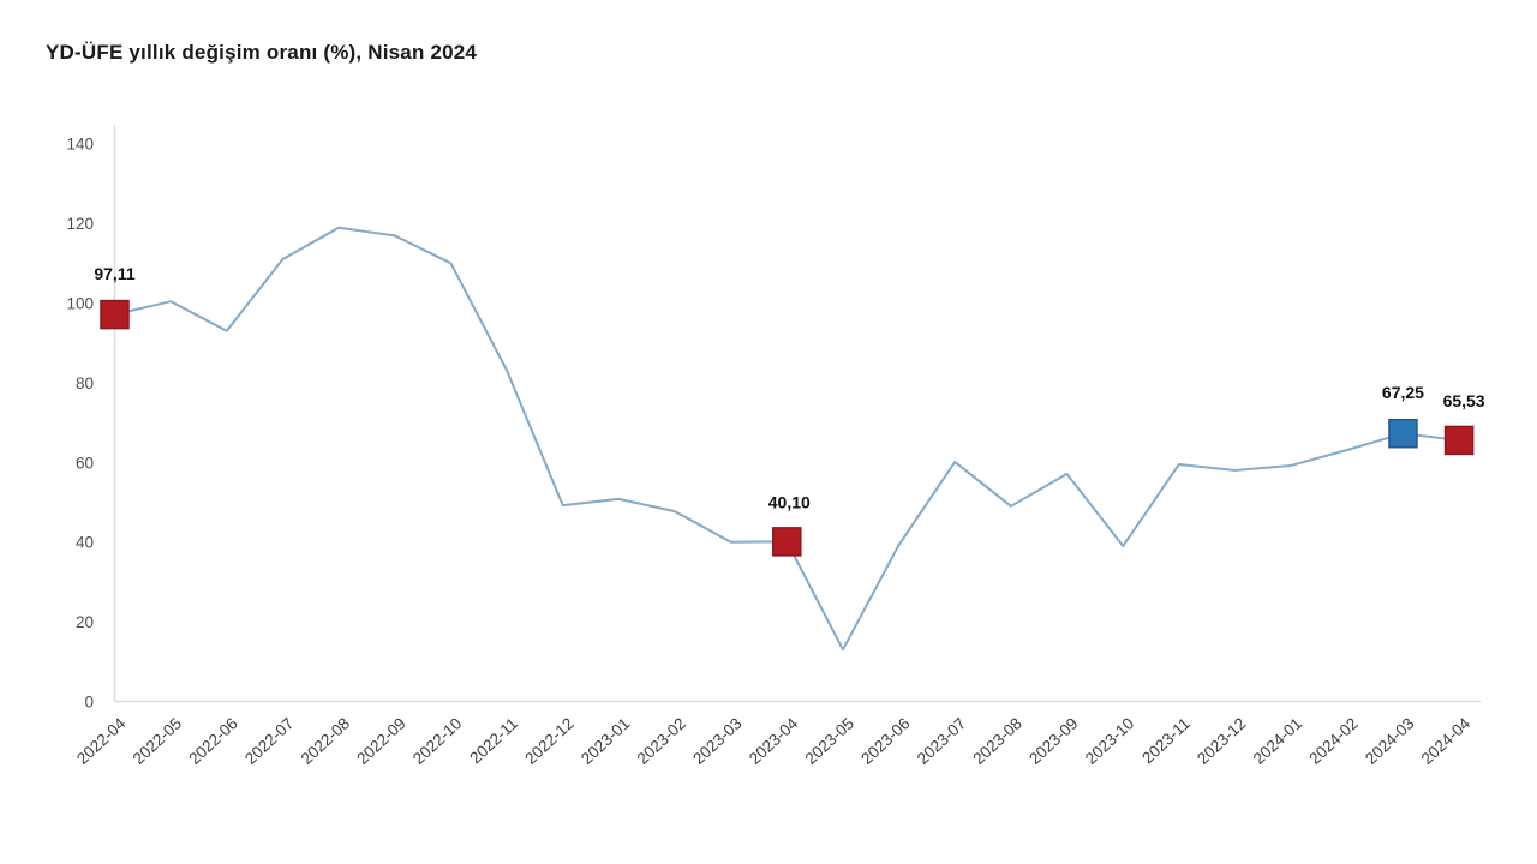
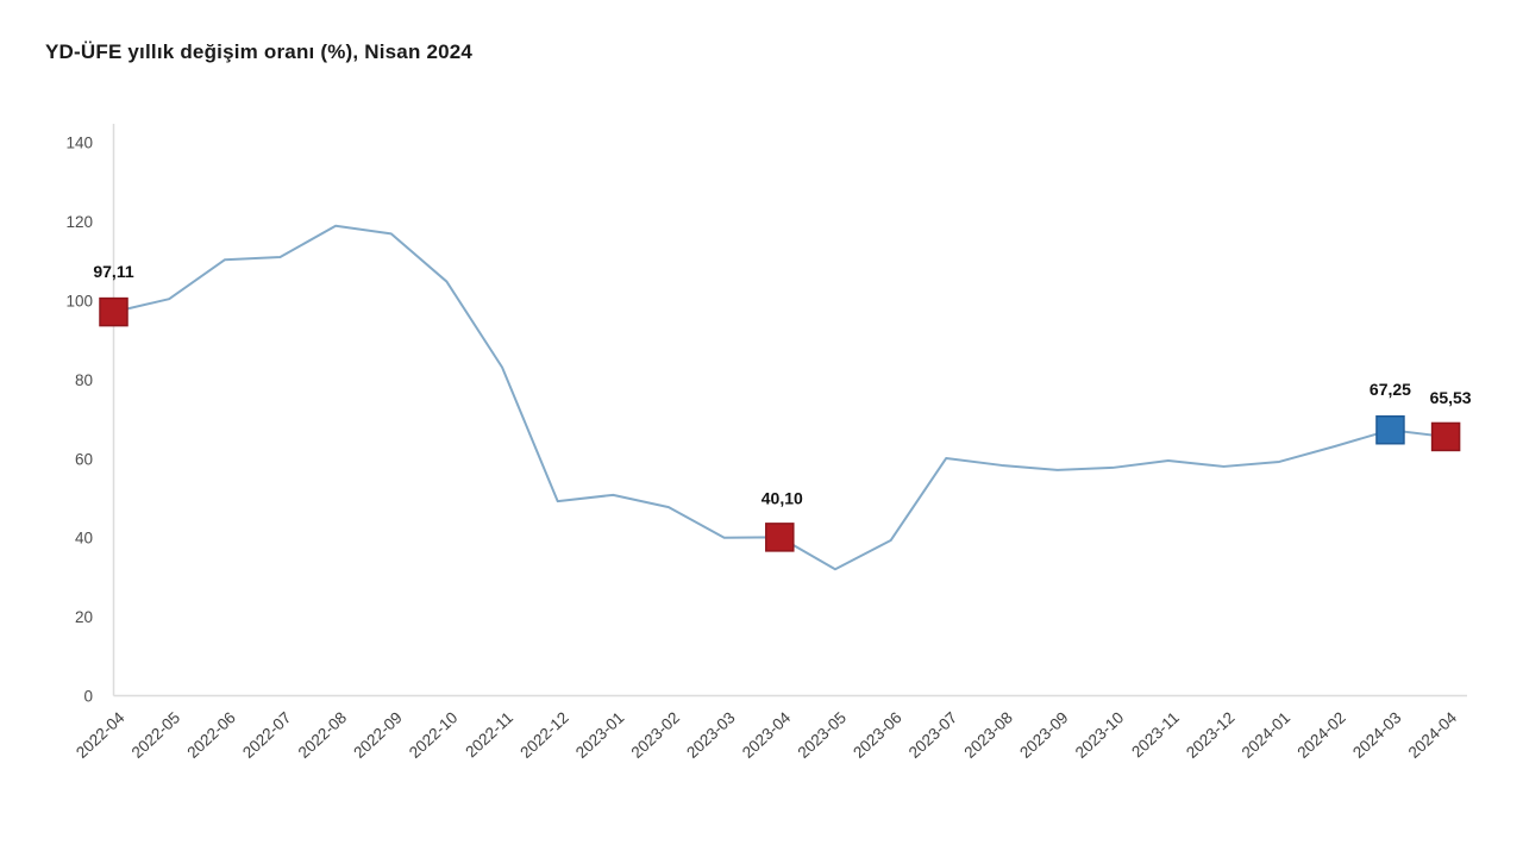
2022-06: 93 -> 110
2022-10: 110 -> 105
2023-05: 13 -> 32
2023-08: 49 -> 58
2023-10: 39 -> 58
